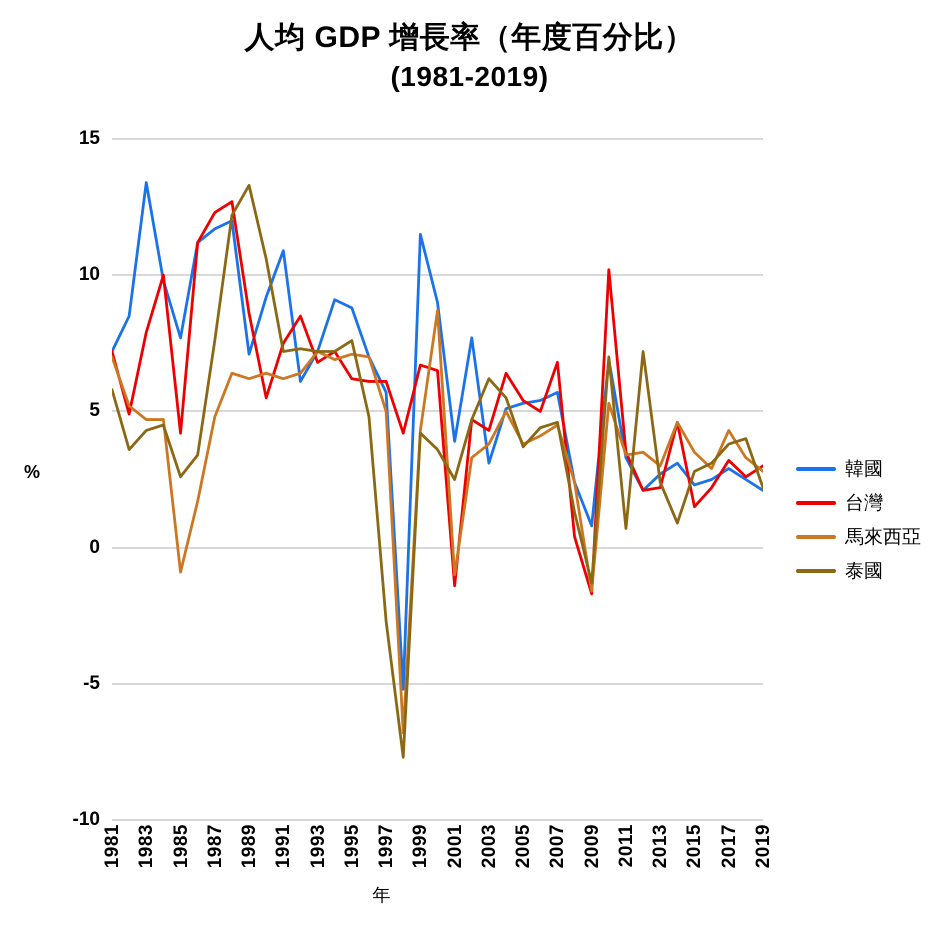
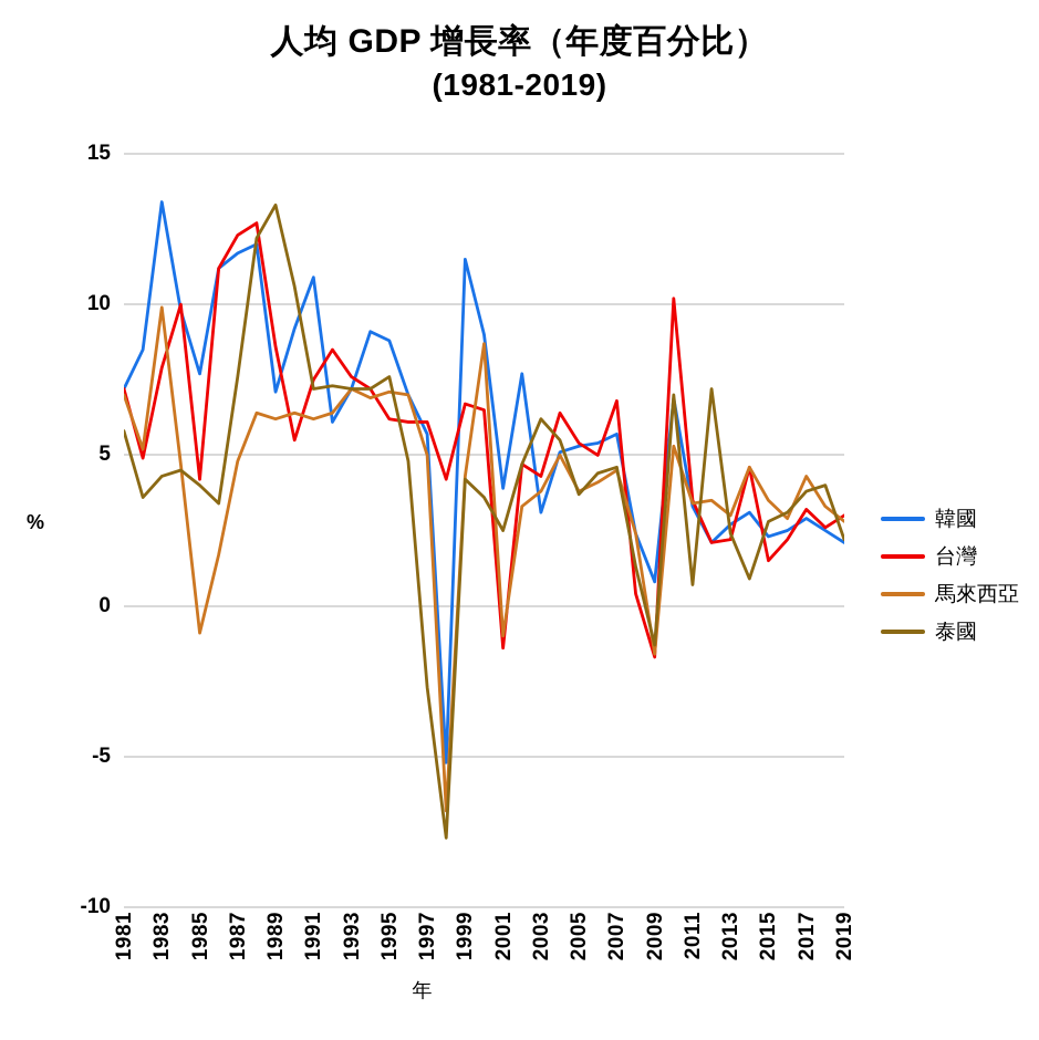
馬來西亞/1983: 4.7 -> 9.9
泰國/1985: 2.6 -> 4.0
台灣/1993: 6.8 -> 7.6
